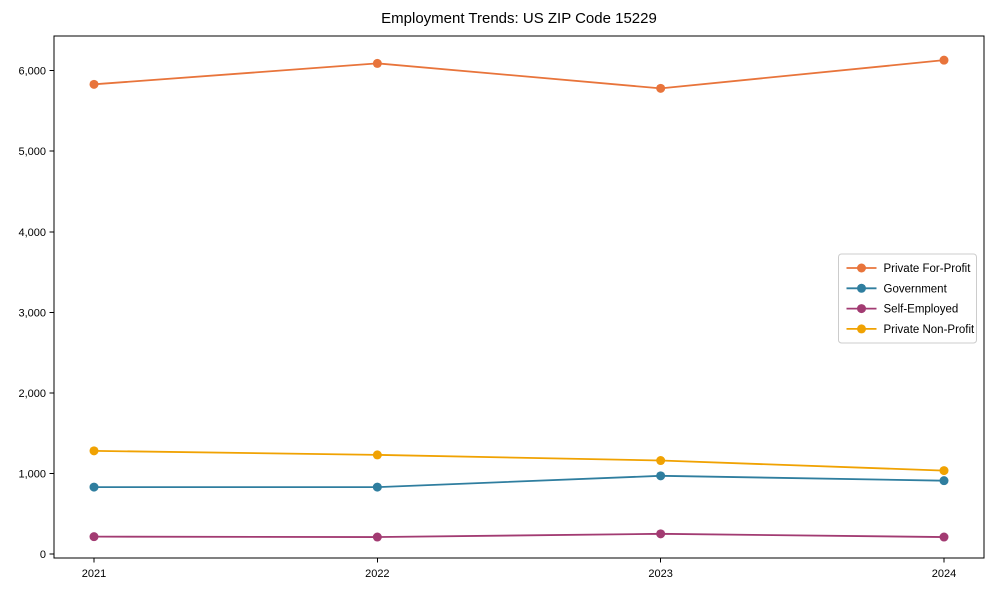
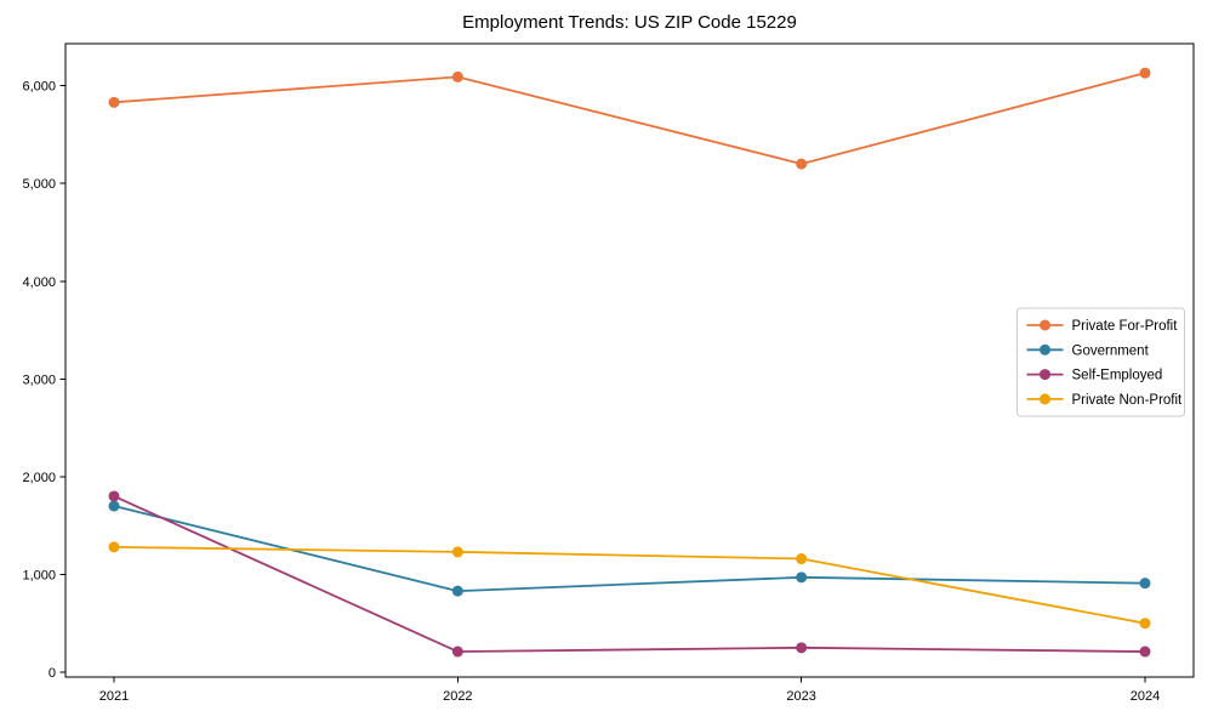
Government/2021: 800 -> 1700
Self-Employed/2021: 200 -> 1800
Private For-Profit/2023: 5800 -> 5200
Private Non-Profit/2024: 1000 -> 500
